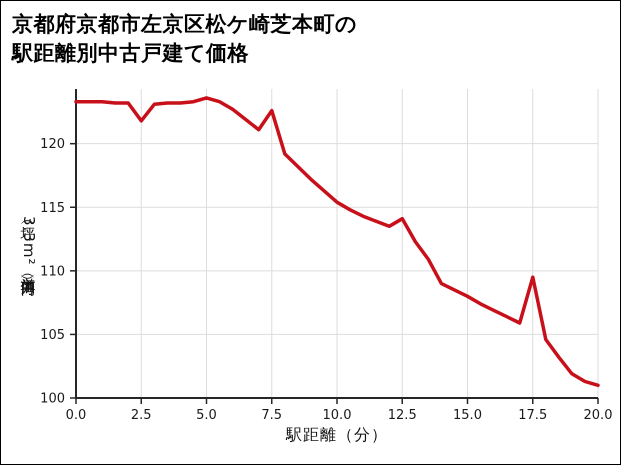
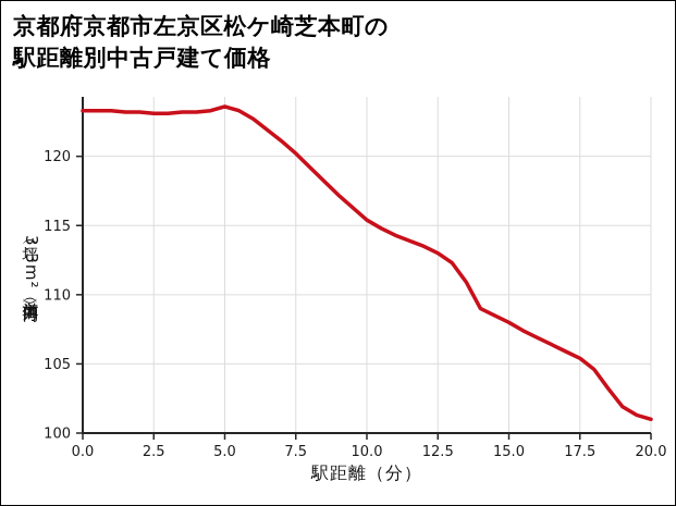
2.5: 121,8 -> 123,1
7.5: 122,6 -> 120,2
12.5: 114,1 -> 113,0
17.5: 109,5 -> 105,4
